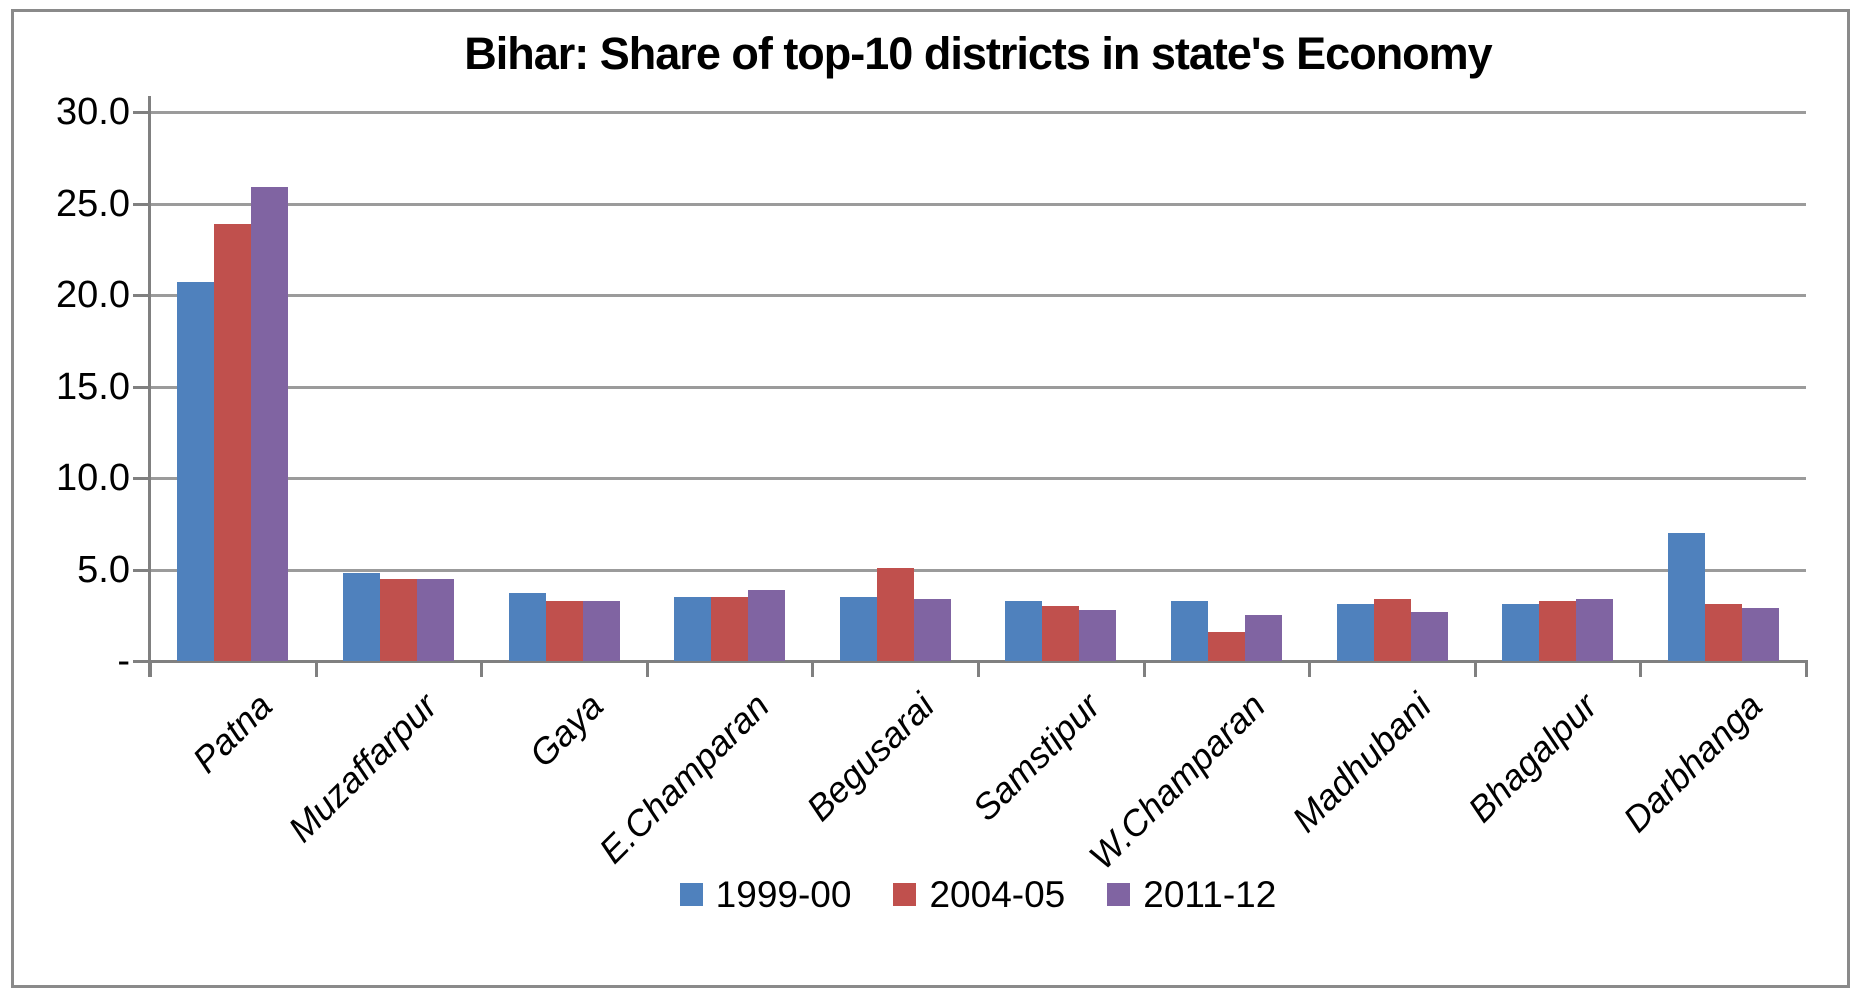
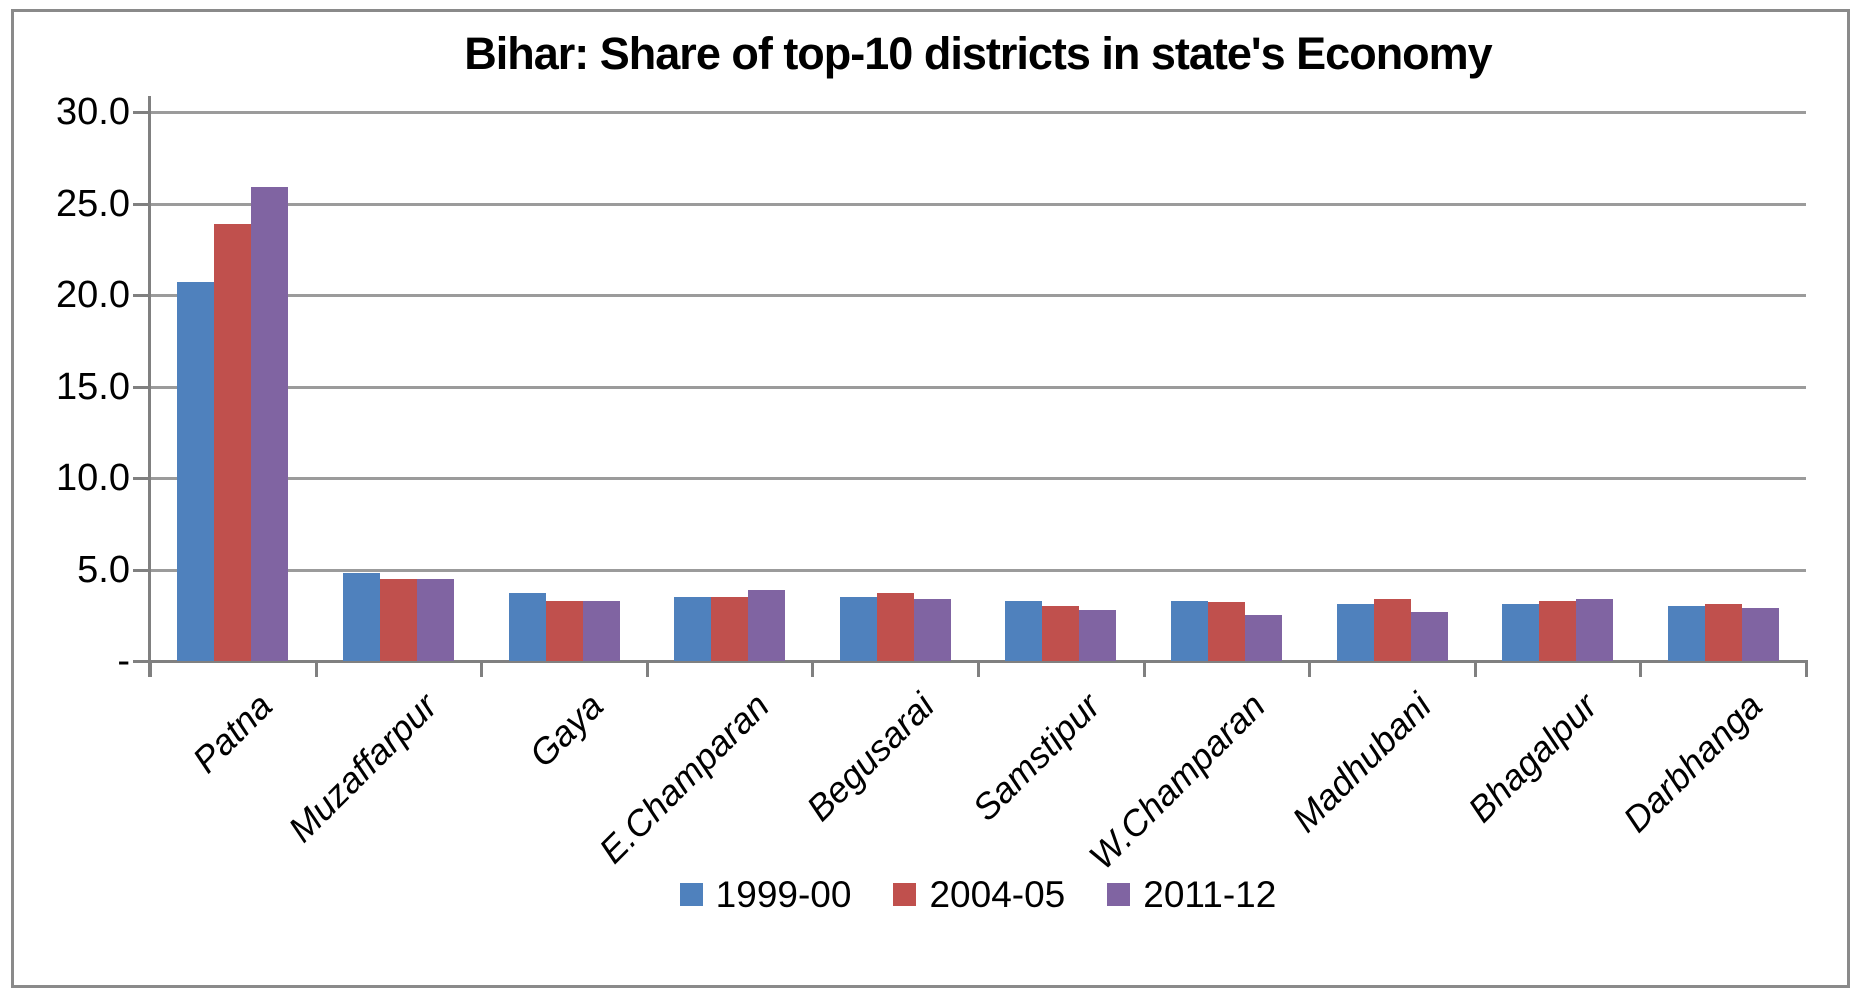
2004-05/Begusarai: 5.1 -> 3.7
2004-05/W.Champaran: 1.6 -> 3.2
1999-00/Darbhanga: 7.0 -> 3.0
